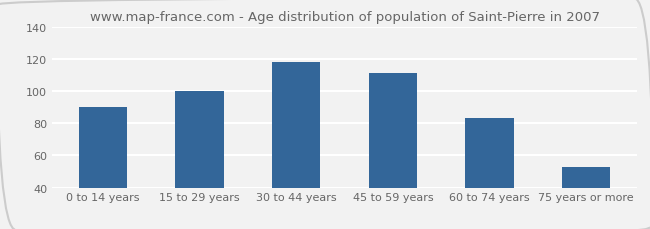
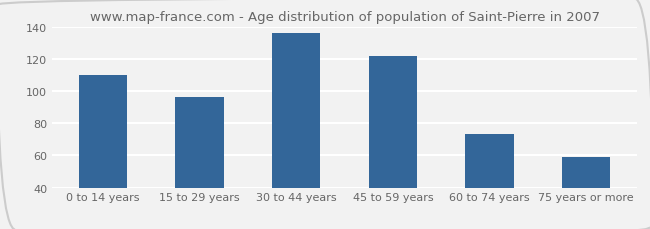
0 to 14 years: 90 -> 110
15 to 29 years: 100 -> 96
30 to 44 years: 118 -> 136
45 to 59 years: 111 -> 122
60 to 74 years: 83 -> 73
75 years or more: 53 -> 59
